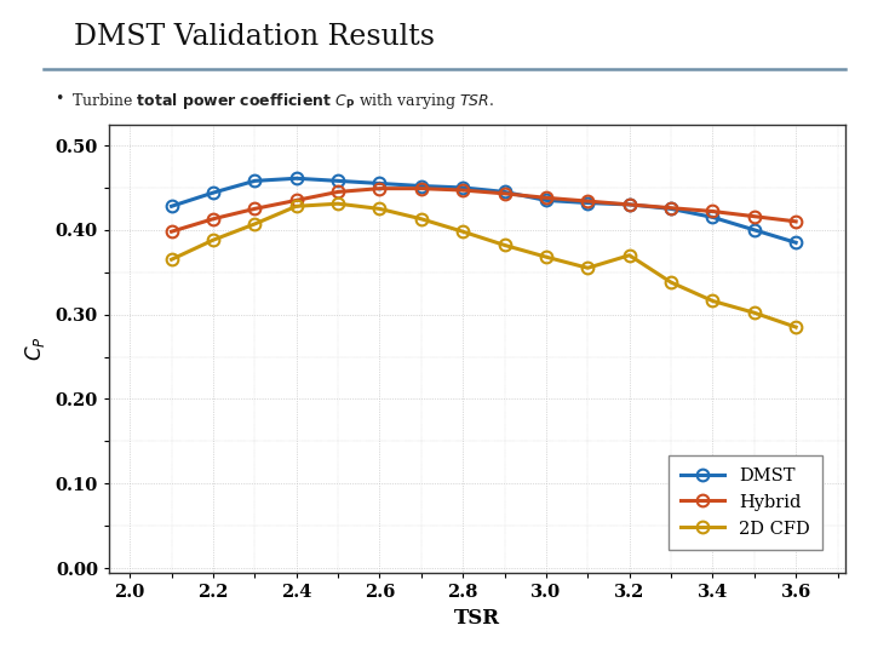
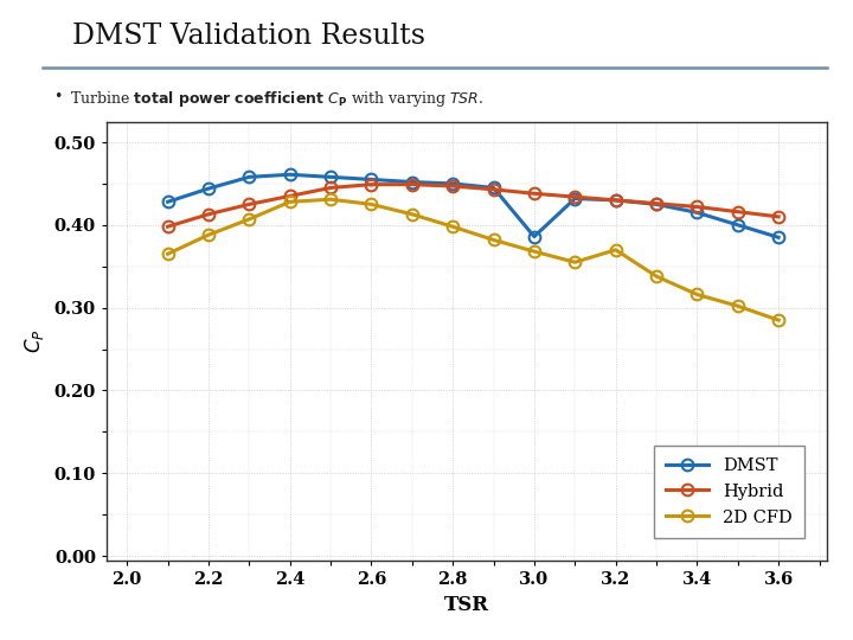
DMST/3.0: 0.435 -> 0.386
